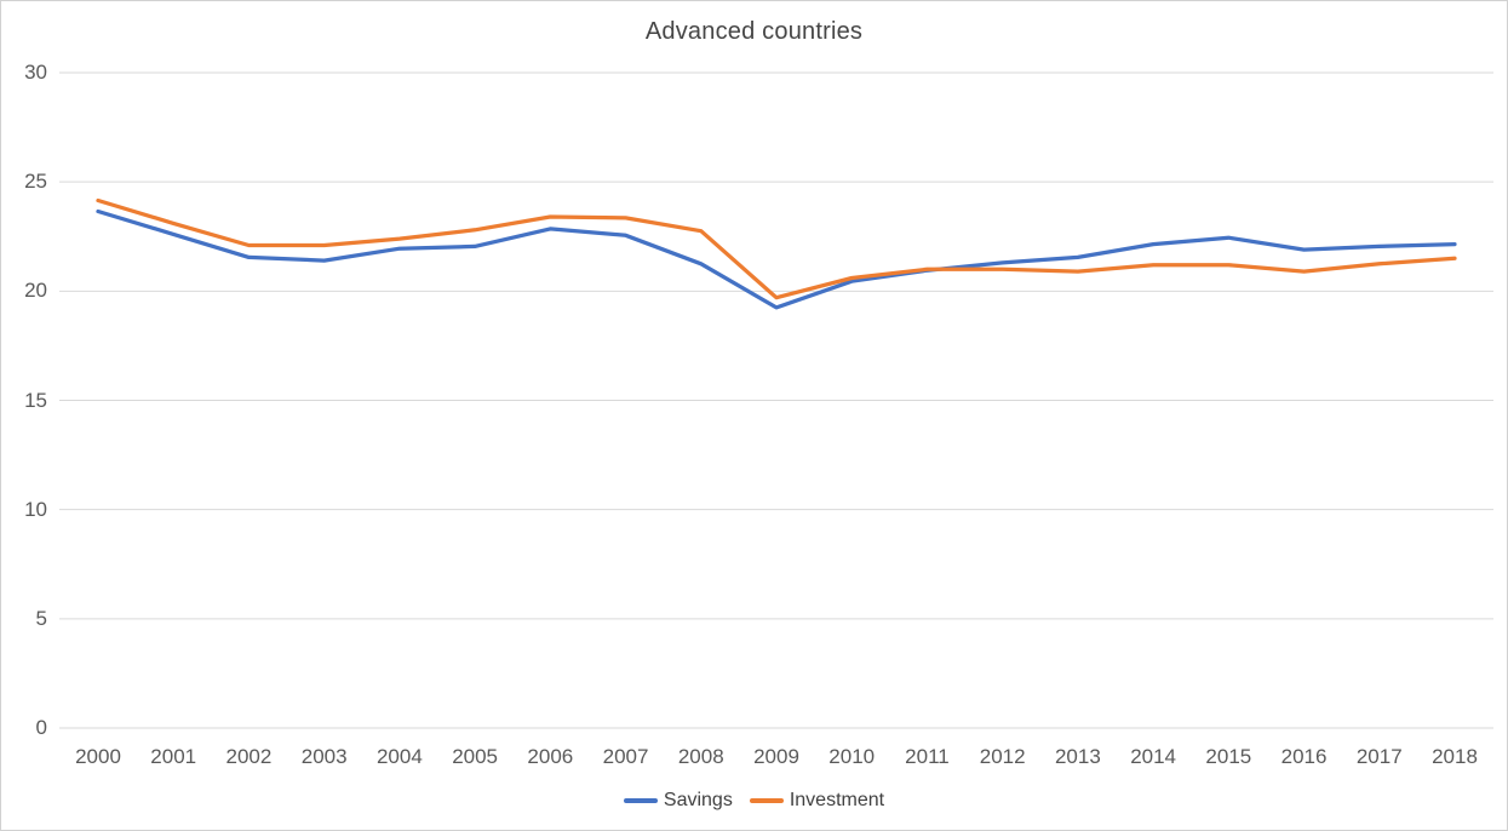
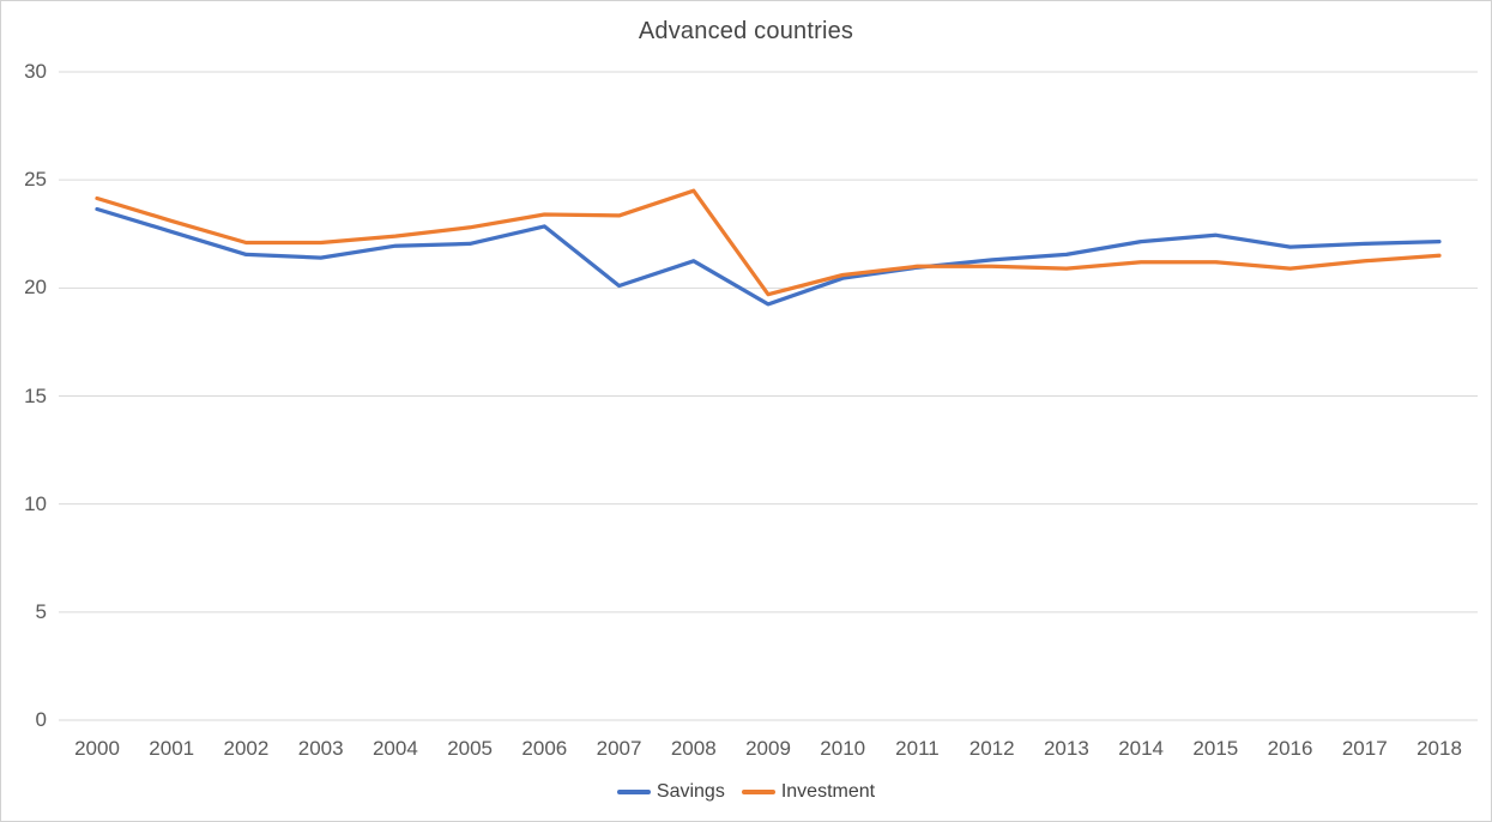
Savings/2007: 22.6 -> 20.1
Investment/2008: 22.8 -> 24.5
